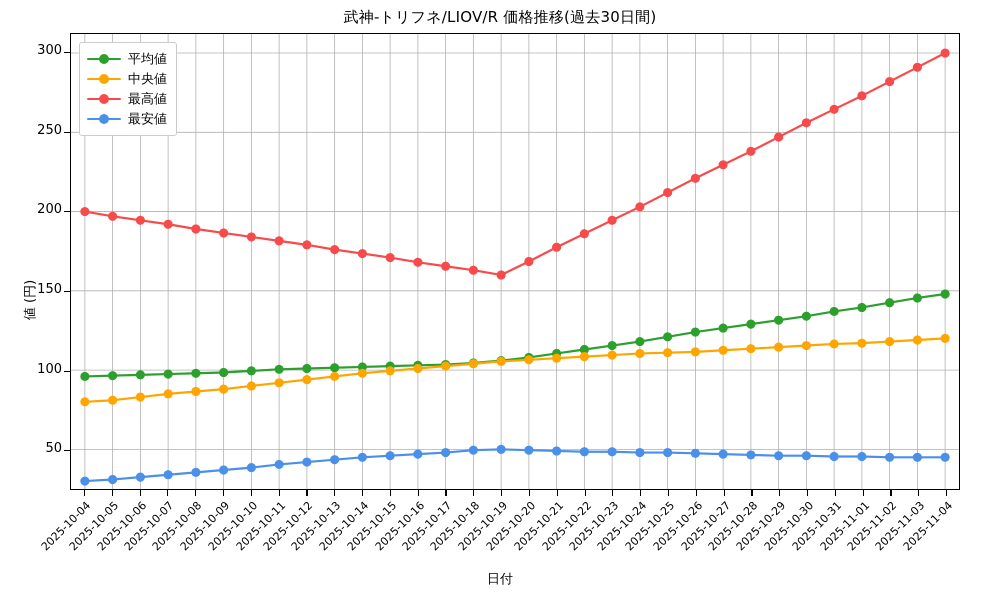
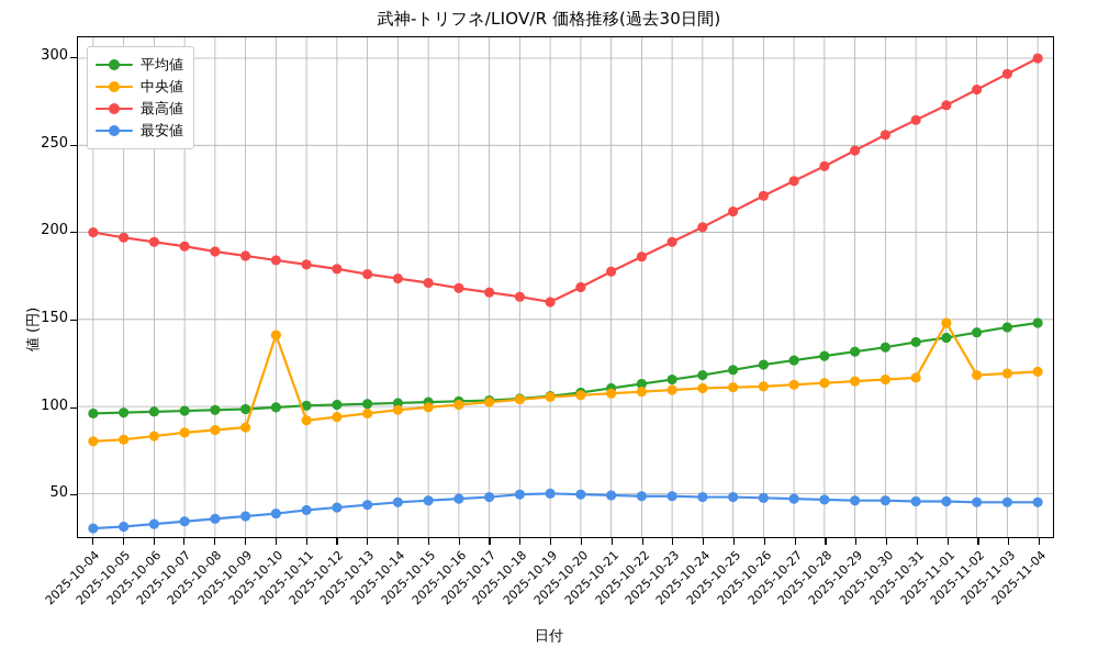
中央値/2025-10-10: 90 -> 141
中央値/2025-11-01: 117 -> 148
